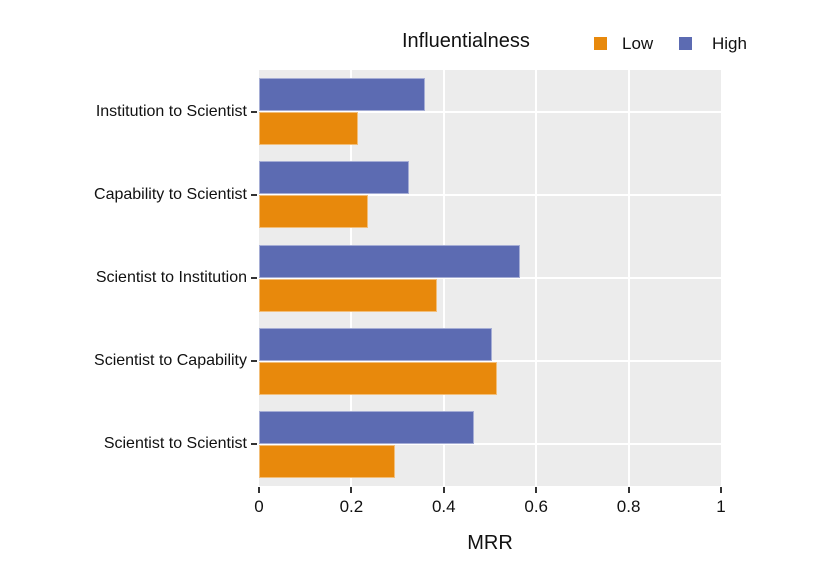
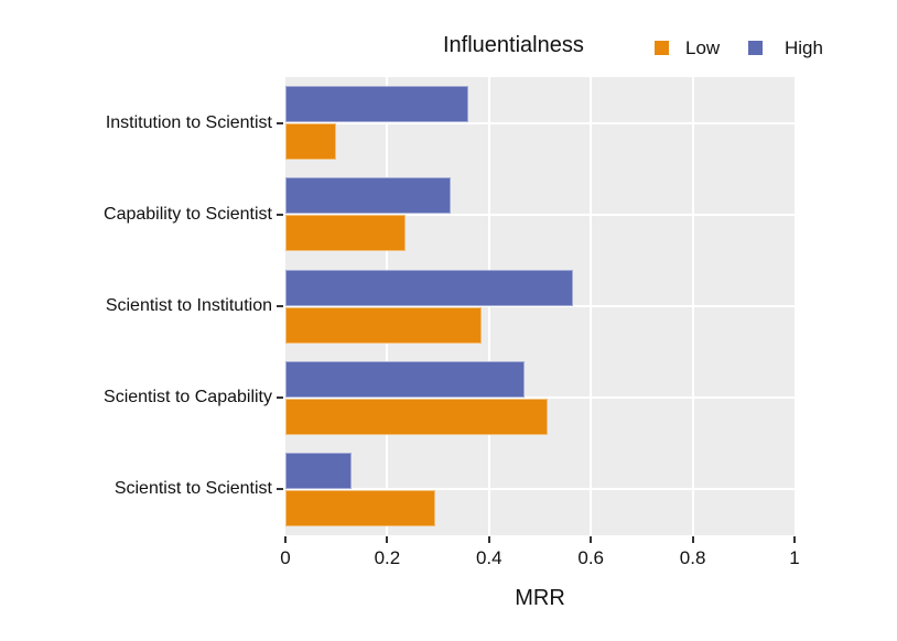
Low/Institution to Scientist: 0.21 -> 0.10
High/Scientist to Capability: 0.51 -> 0.47
High/Scientist to Scientist: 0.47 -> 0.13
